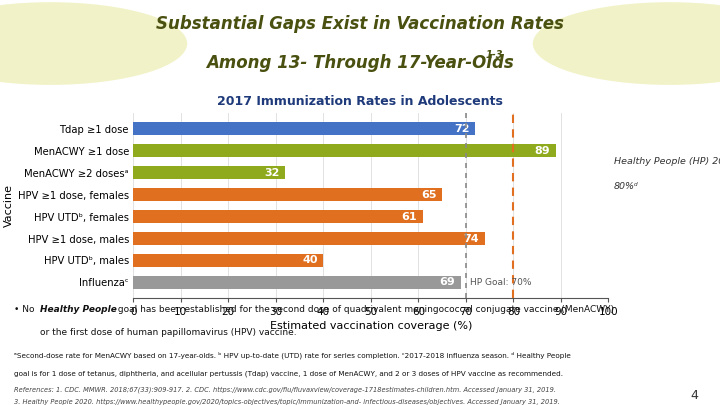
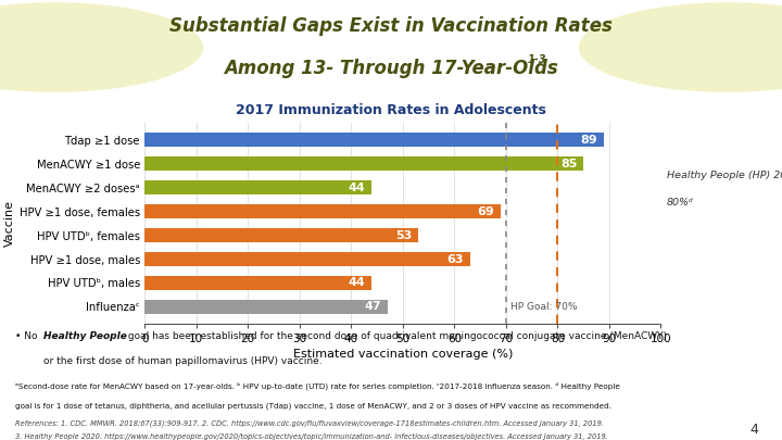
Tdap ≥1 dose: 72 -> 89
MenACWY ≥1 dose: 89 -> 85
MenACWY ≥2 dosesᵃ: 32 -> 44
HPV ≥1 dose, females: 65 -> 69
HPV UTDᵇ, females: 61 -> 53
HPV ≥1 dose, males: 74 -> 63
HPV UTDᵇ, males: 40 -> 44
Influenzaᶜ: 69 -> 47
